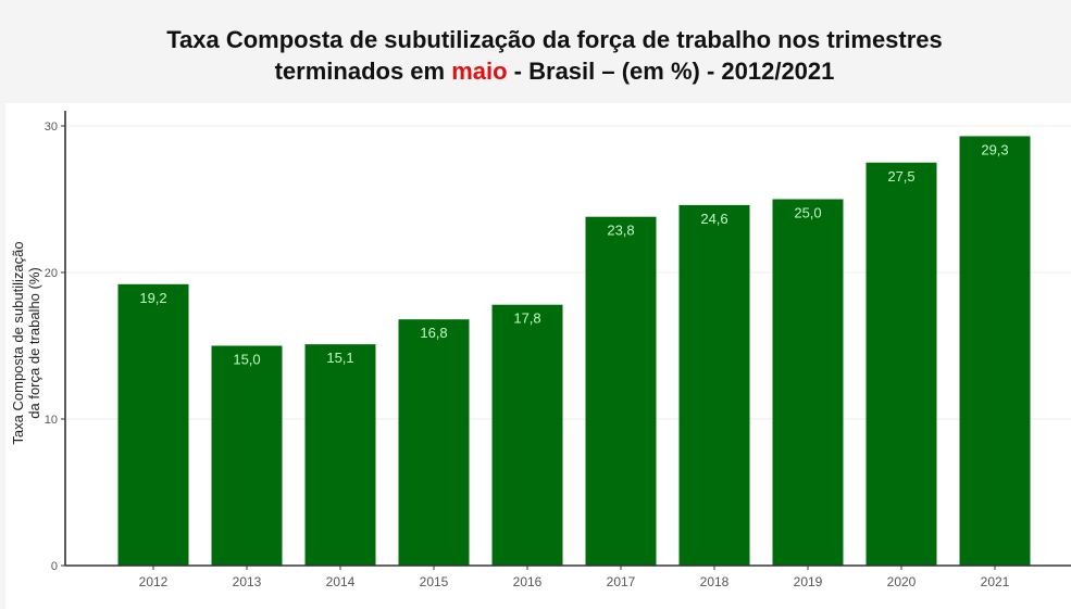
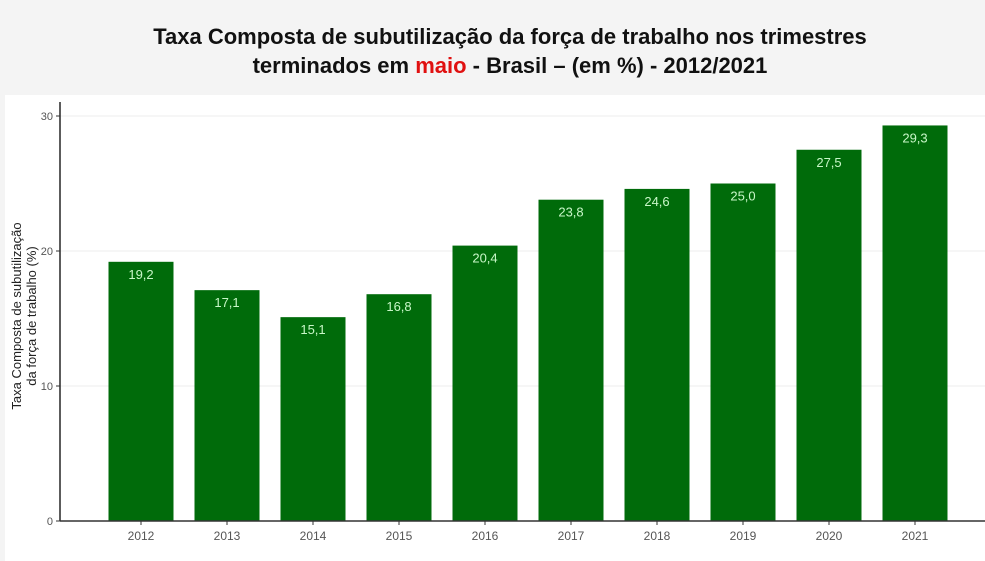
2013: 15,0 -> 17,1
2016: 17,8 -> 20,4
